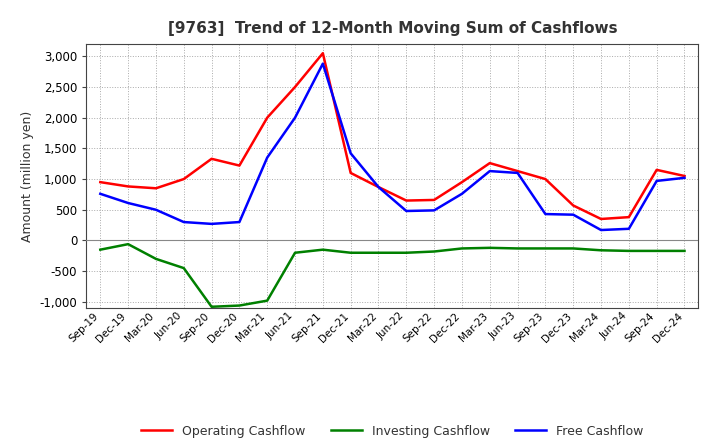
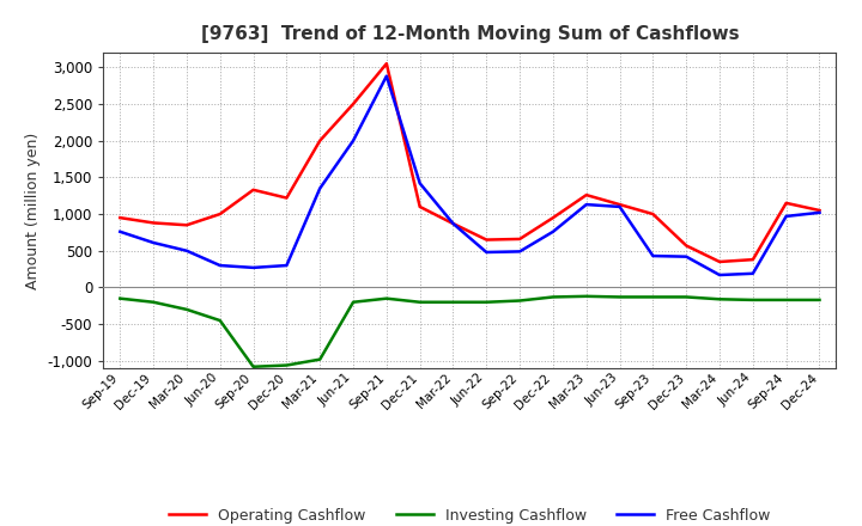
Investing Cashflow/Dec-19: -60 -> -200
